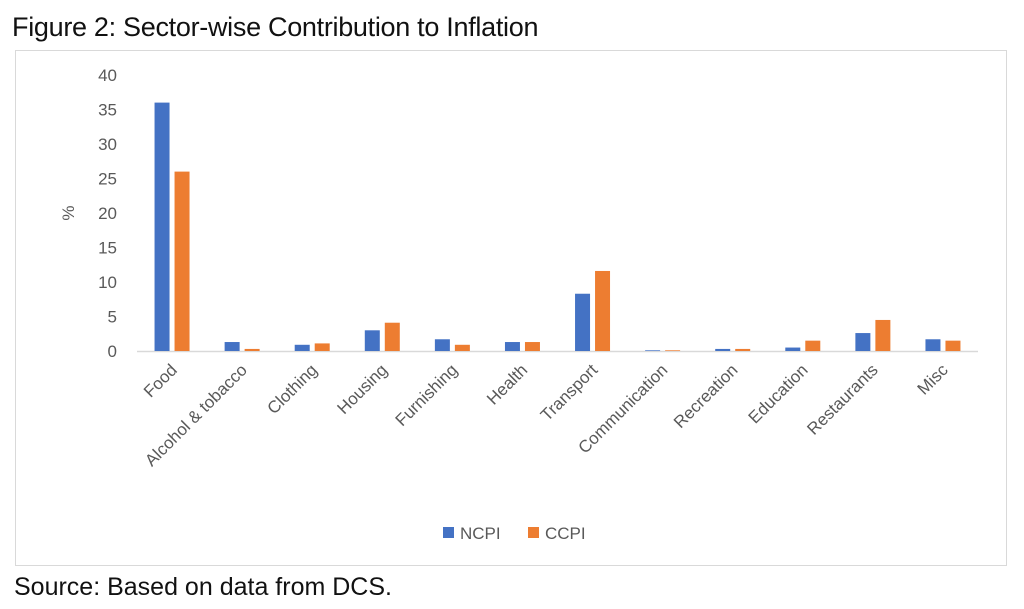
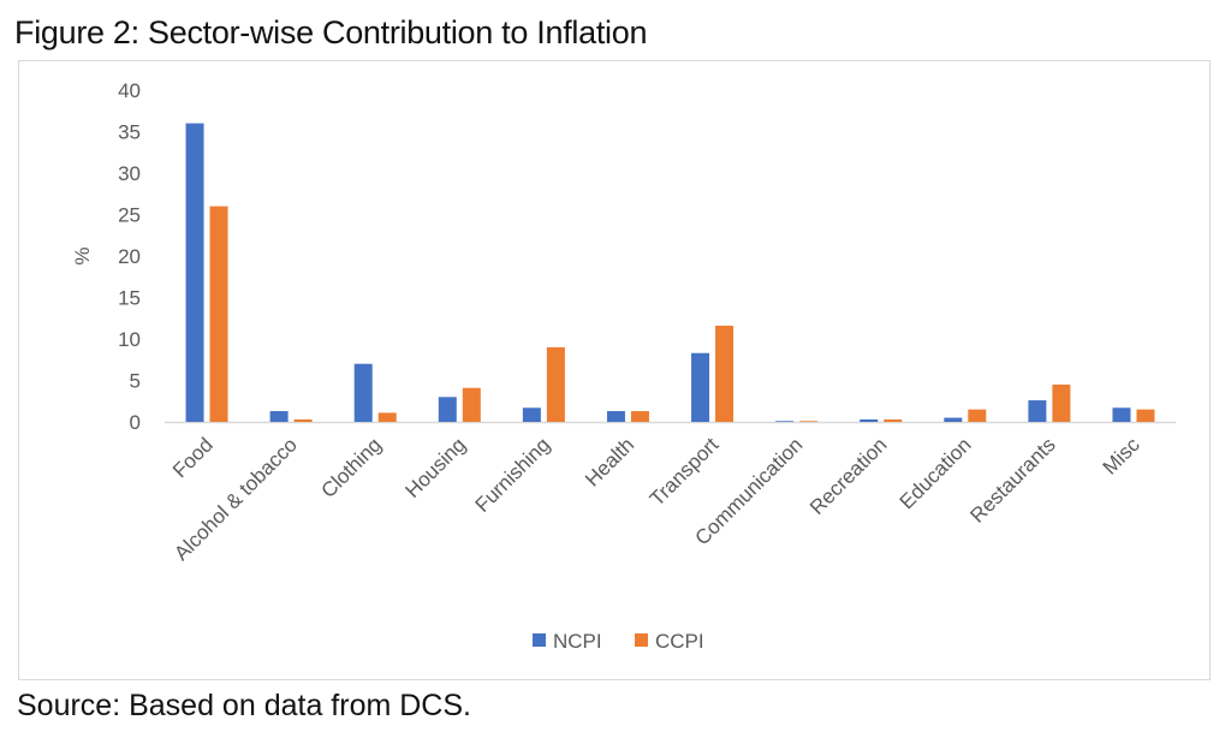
NCPI/Clothing: 1 -> 7
CCPI/Furnishing: 1 -> 9
